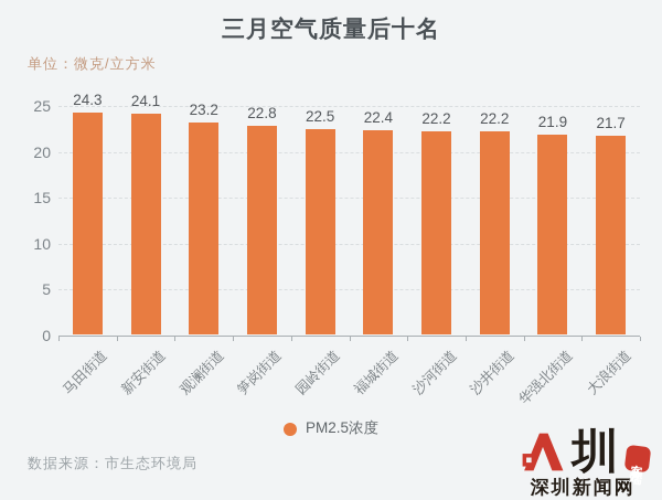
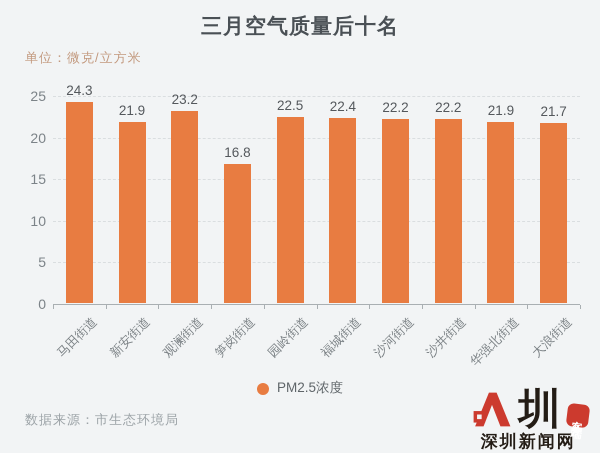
新安街道: 24.1 -> 21.9
笋岗街道: 22.8 -> 16.8
